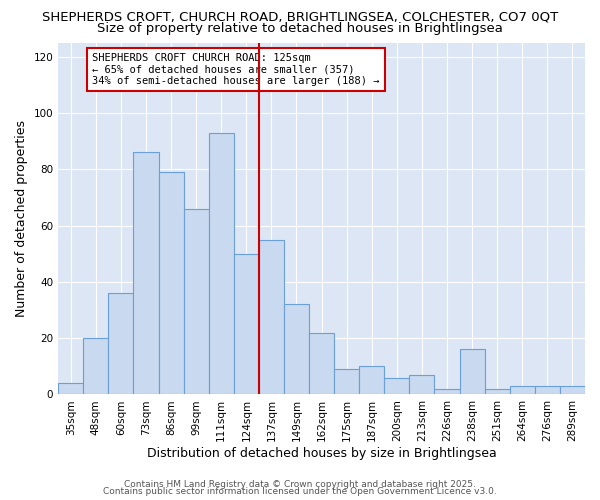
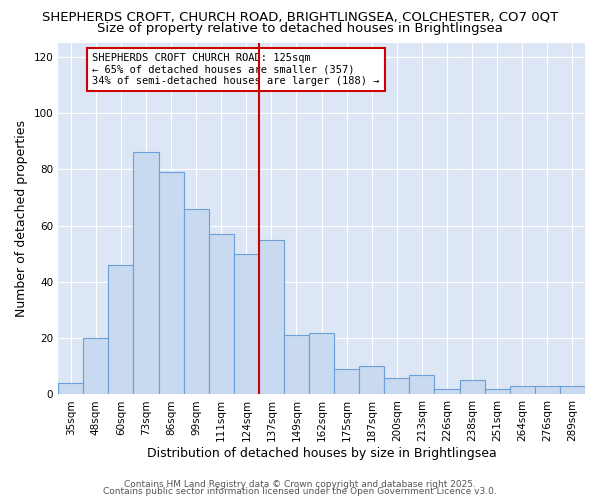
60sqm: 36 -> 46
111sqm: 93 -> 57
149sqm: 32 -> 21
238sqm: 16 -> 5
